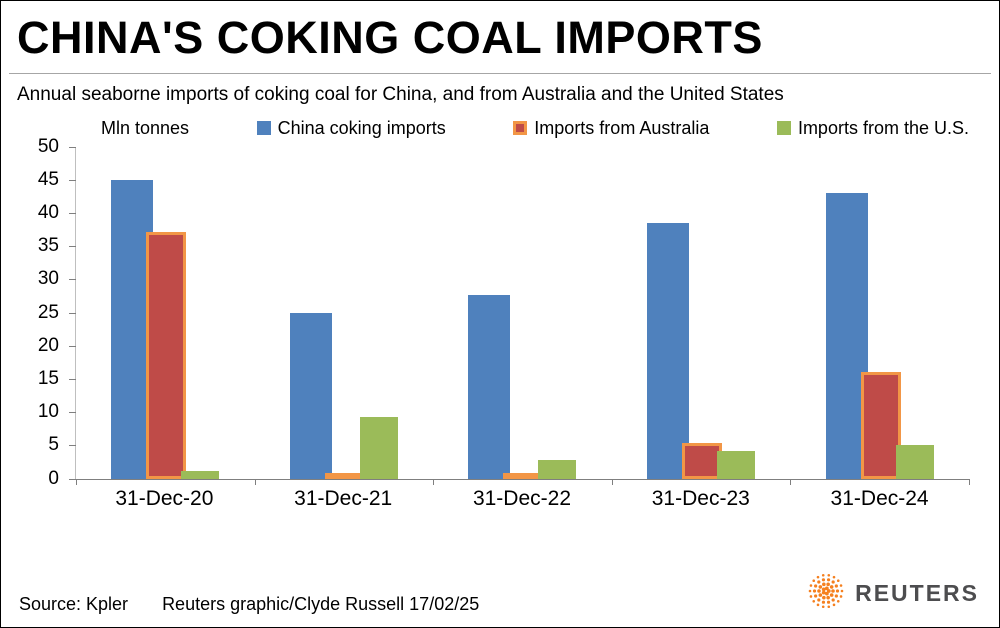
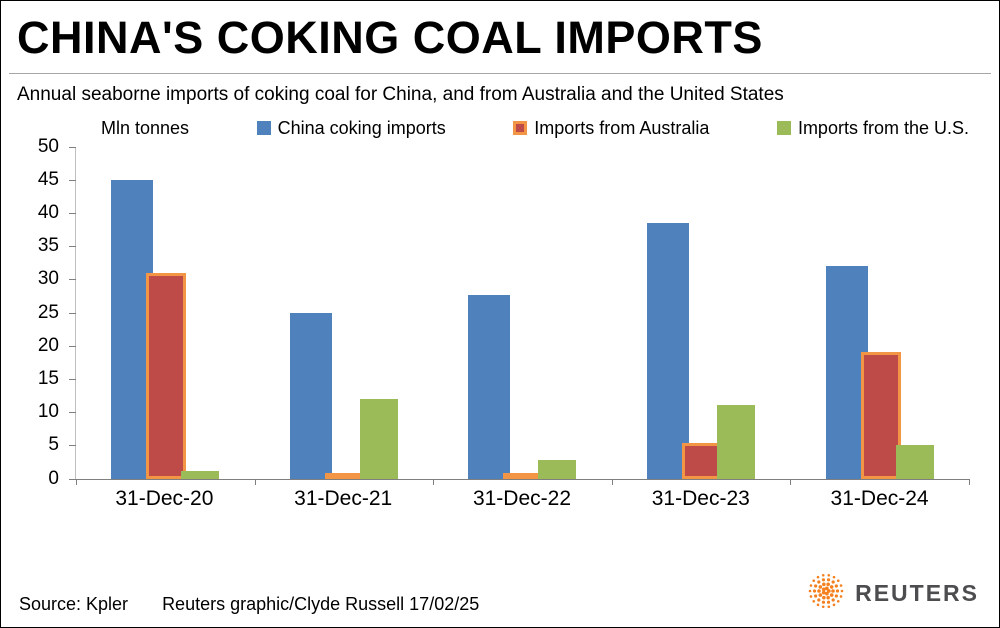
Imports from Australia/31-Dec-20: 37 -> 31
Imports from the U.S./31-Dec-21: 9 -> 12
Imports from the U.S./31-Dec-23: 4 -> 11
China coking imports/31-Dec-24: 43 -> 32
Imports from Australia/31-Dec-24: 16 -> 19
